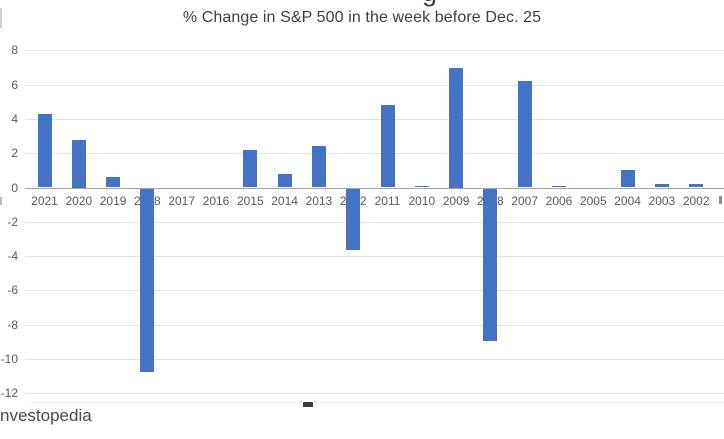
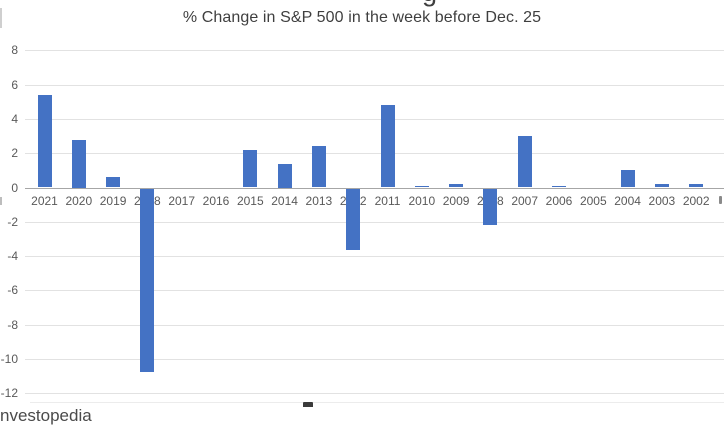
2021: 4.3 -> 5.4
2014: 0.8 -> 1.4
2009: 7.0 -> 0.2
2008: -8.9 -> -2.1
2007: 6.2 -> 3.0
